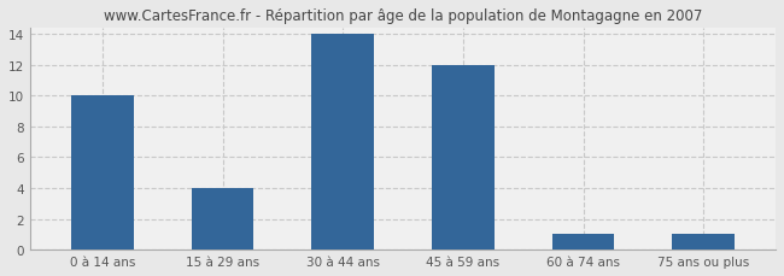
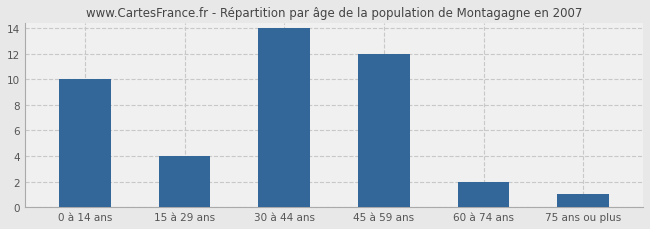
60 à 74 ans: 1 -> 2
